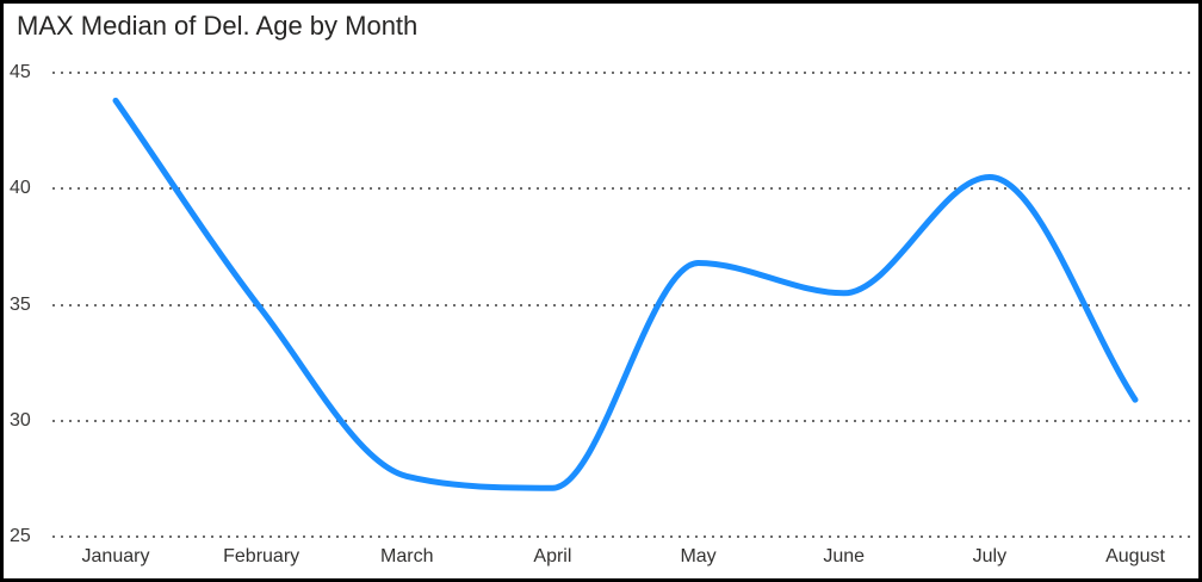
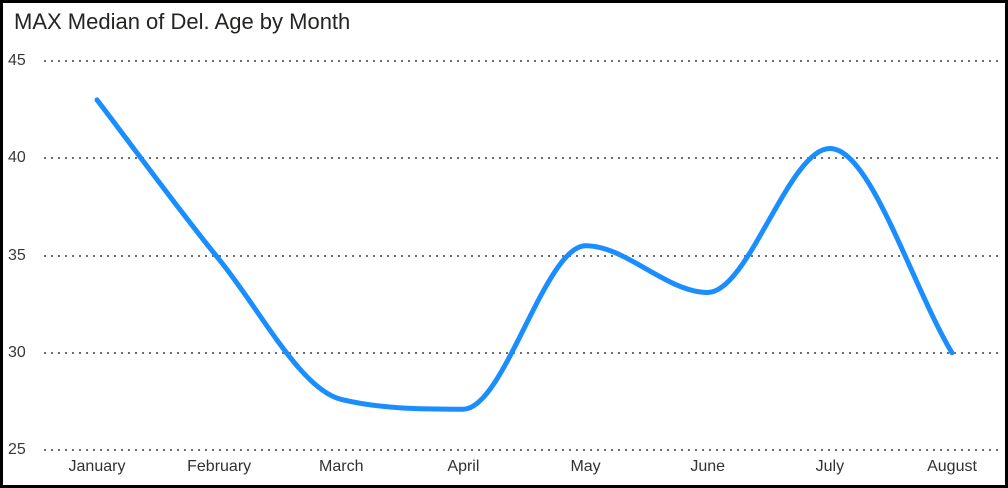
January: 43.8 -> 43.0
May: 36.8 -> 35.5
June: 35.5 -> 33.1
August: 30.9 -> 30.0
